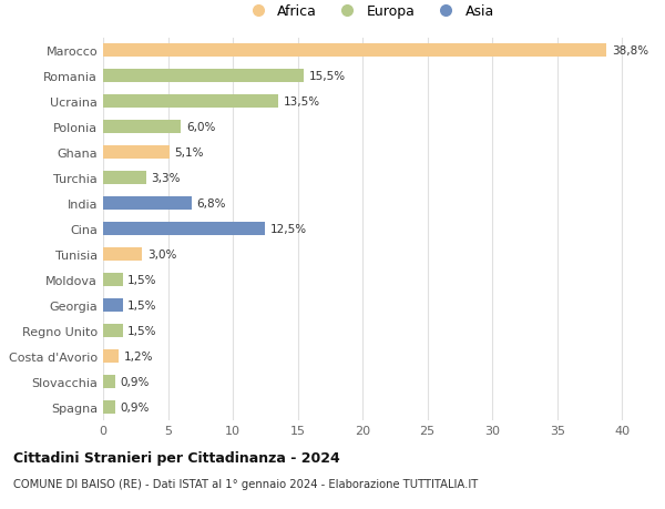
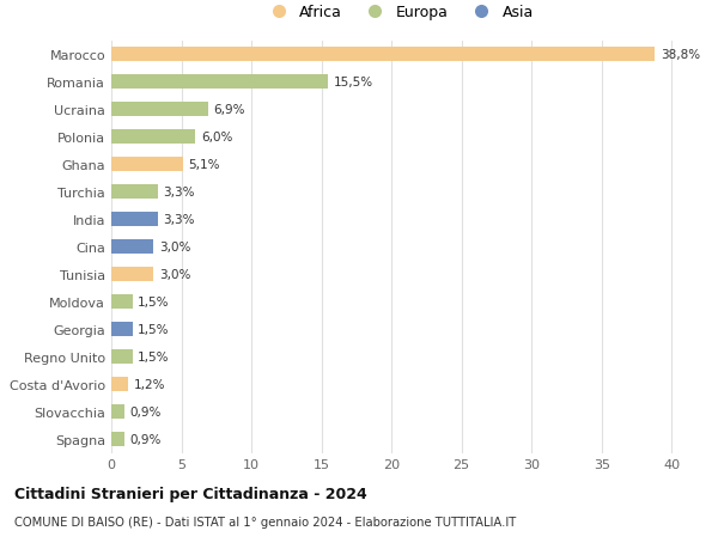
Ucraina: 13,5% -> 6,9%
India: 6,8% -> 3,3%
Cina: 12,5% -> 3,0%
